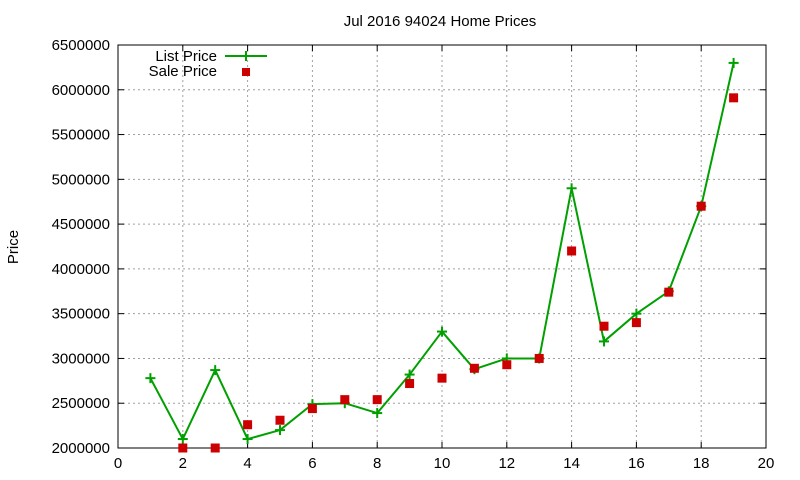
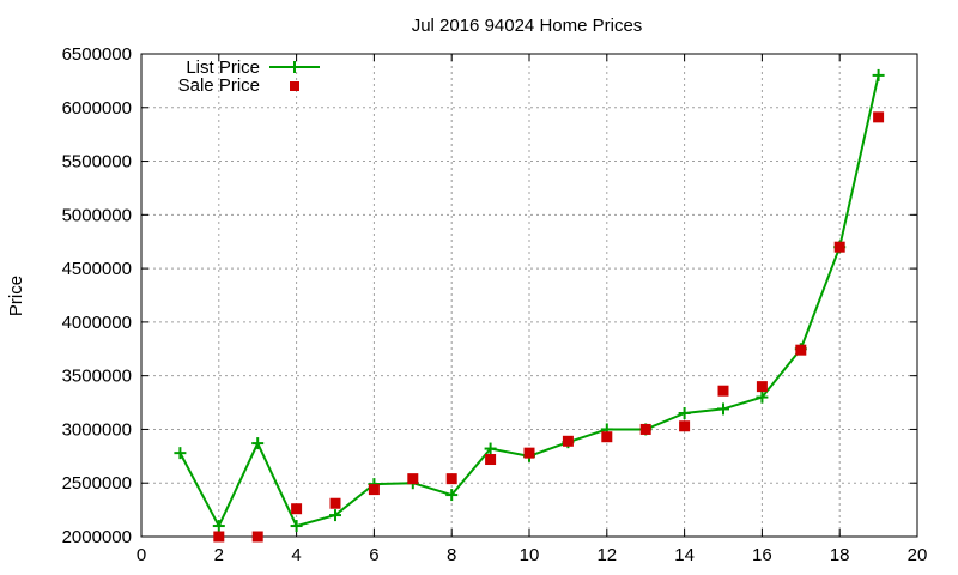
List Price/10: 3300000 -> 2800000
List Price/14: 4900000 -> 3200000
Sale Price/14: 4200000 -> 3000000
List Price/16: 3500000 -> 3300000
